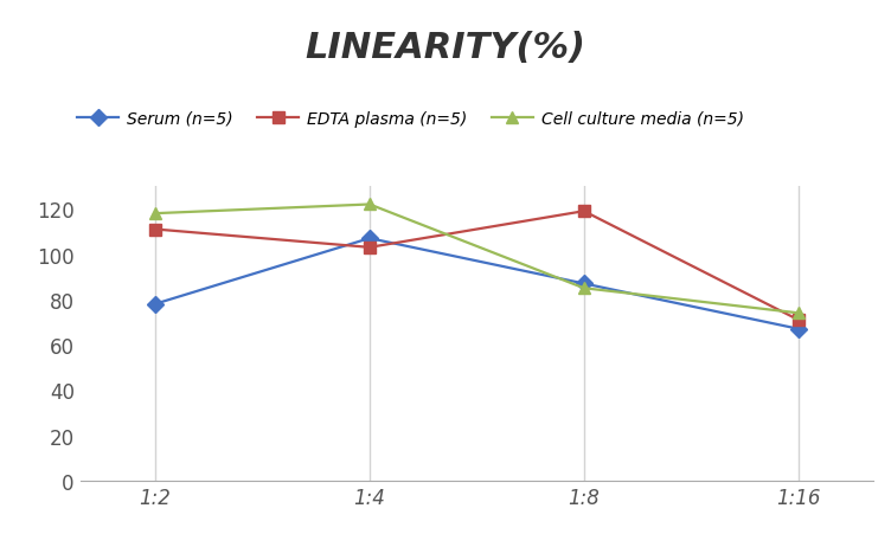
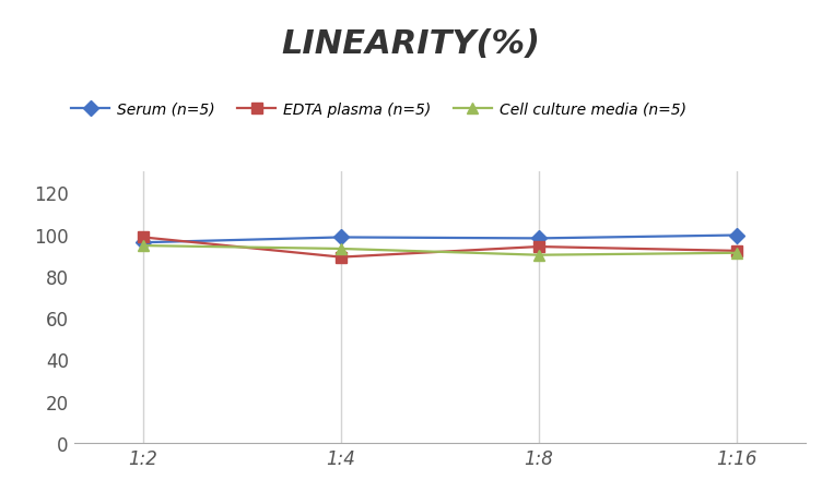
Serum (n=5)/1:2: 78 -> 96
EDTA plasma (n=5)/1:2: 111 -> 98
Cell culture media (n=5)/1:2: 118 -> 94
Serum (n=5)/1:4: 107 -> 98
EDTA plasma (n=5)/1:4: 103 -> 89
Cell culture media (n=5)/1:4: 122 -> 93
Serum (n=5)/1:8: 87 -> 98
EDTA plasma (n=5)/1:8: 119 -> 94
Cell culture media (n=5)/1:8: 85 -> 90
Serum (n=5)/1:16: 67 -> 100
EDTA plasma (n=5)/1:16: 71 -> 92
Cell culture media (n=5)/1:16: 74 -> 91
